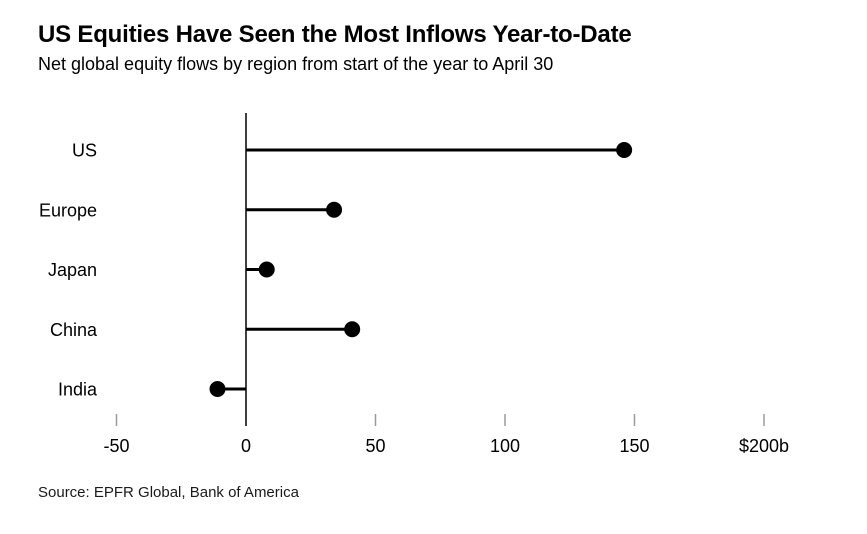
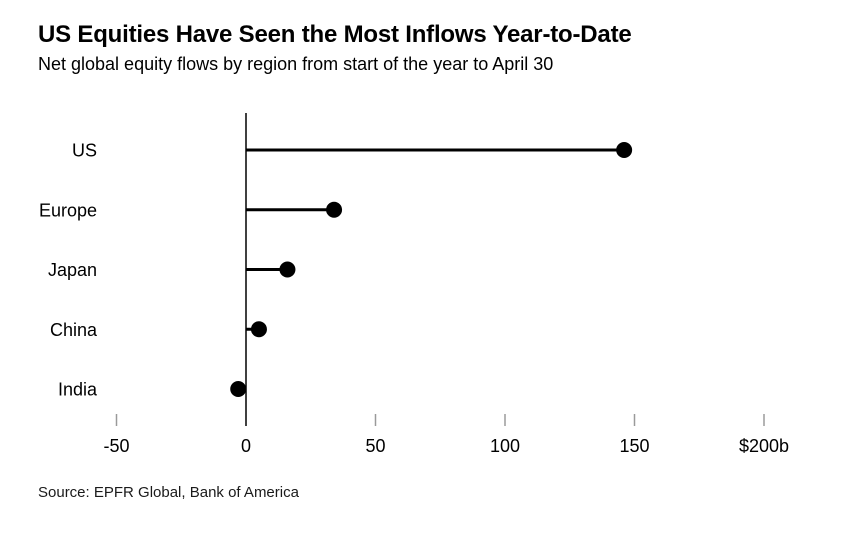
Japan: $8b -> $16b
China: $41b -> $5b
India: -$11b -> -$3b
